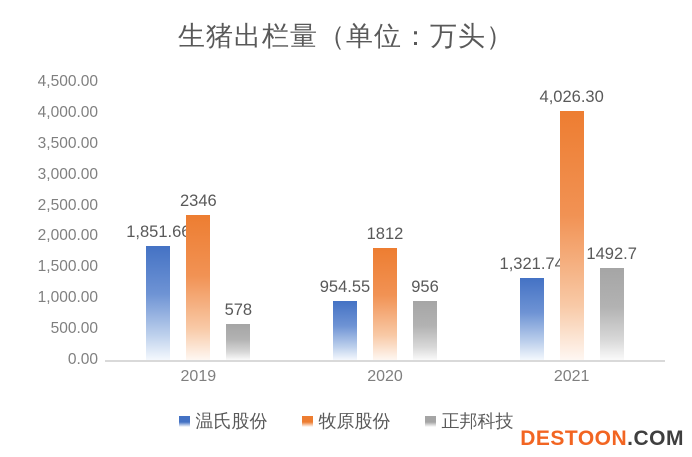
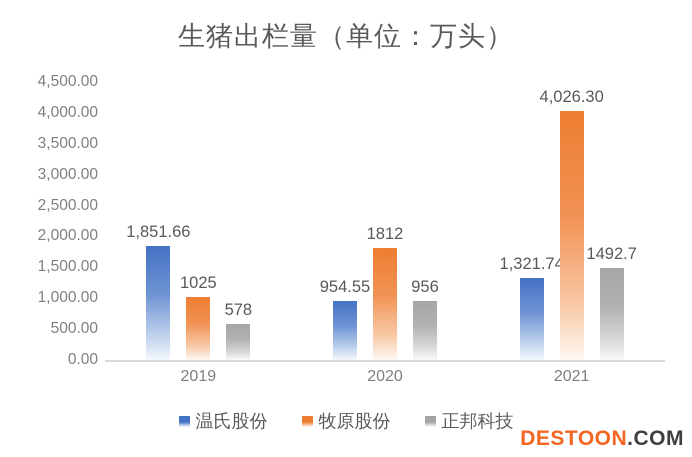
牧原股份/2019: 2346 -> 1025
